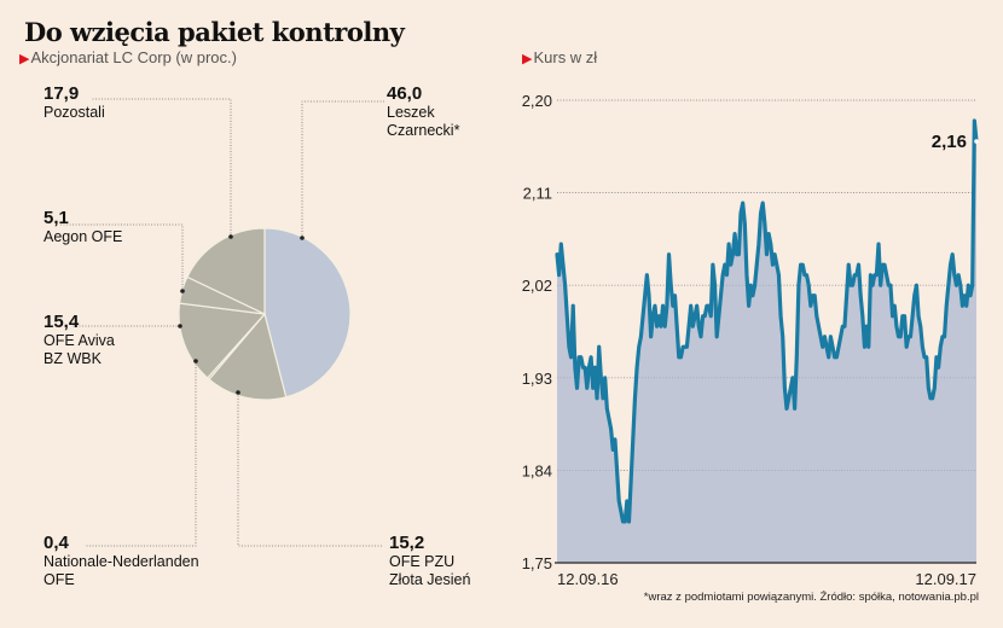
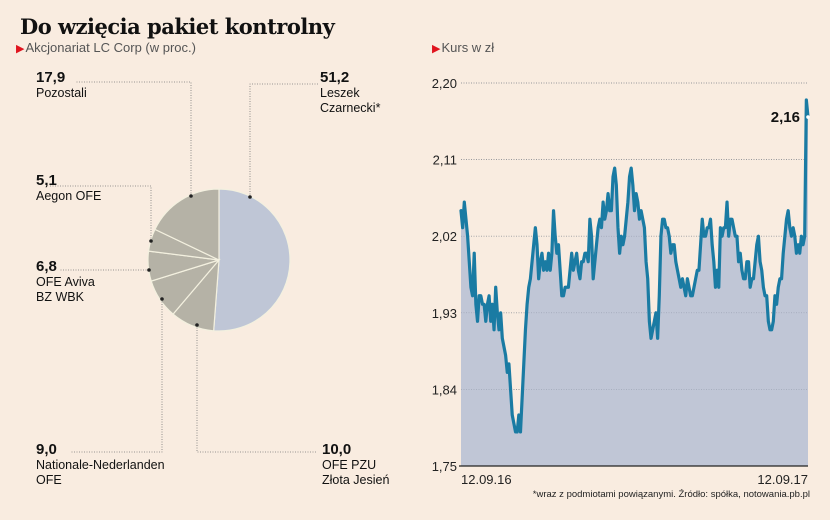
Akcjonariat LC Corp (w proc.)/Leszek Czarnecki*: 46,0 -> 51,2
Akcjonariat LC Corp (w proc.)/OFE PZU Złota Jesień: 15,2 -> 10,0
Akcjonariat LC Corp (w proc.)/Nationale-Nederlanden OFE: 0,4 -> 9,0
Akcjonariat LC Corp (w proc.)/OFE Aviva BZ WBK: 15,4 -> 6,8
